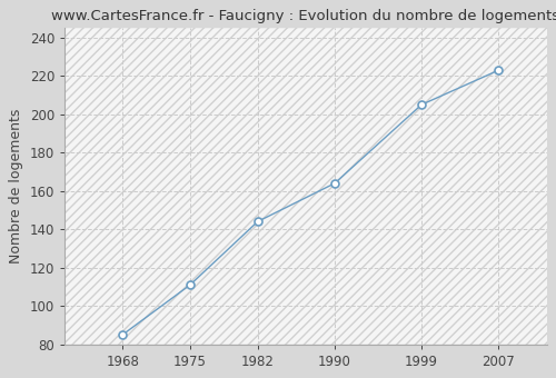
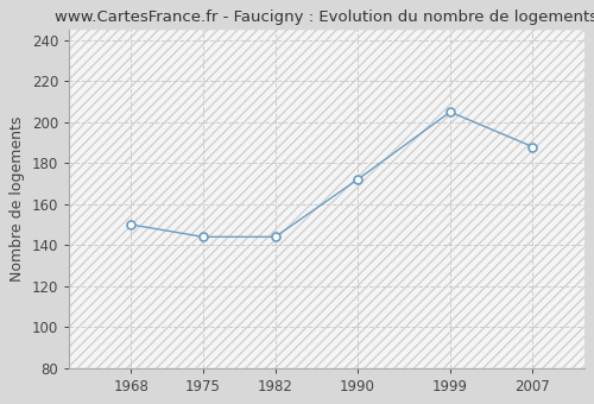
1968: 85 -> 150
1975: 111 -> 144
1990: 164 -> 172
2007: 223 -> 188
